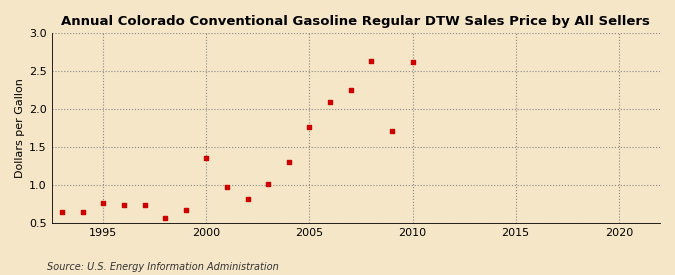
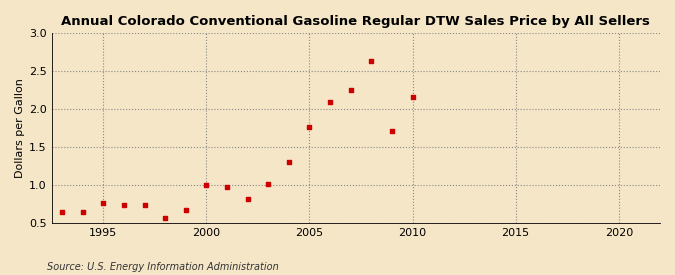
2000: 1.36 -> 1.00
2010: 2.62 -> 2.16
